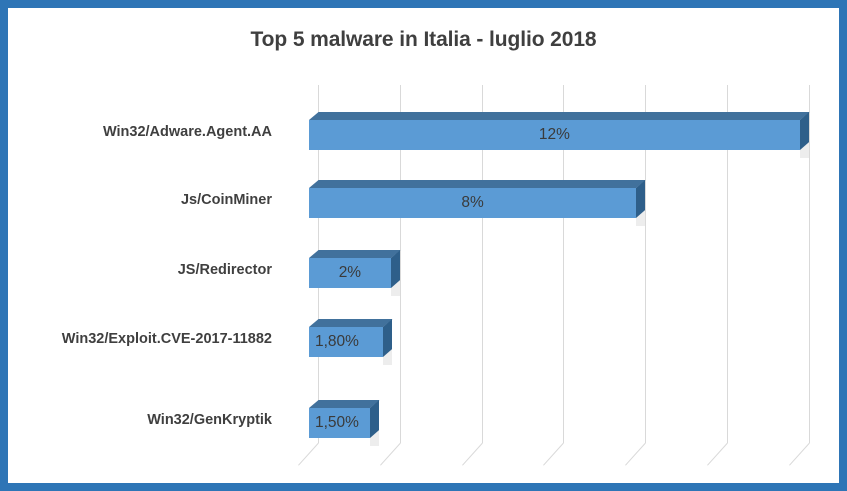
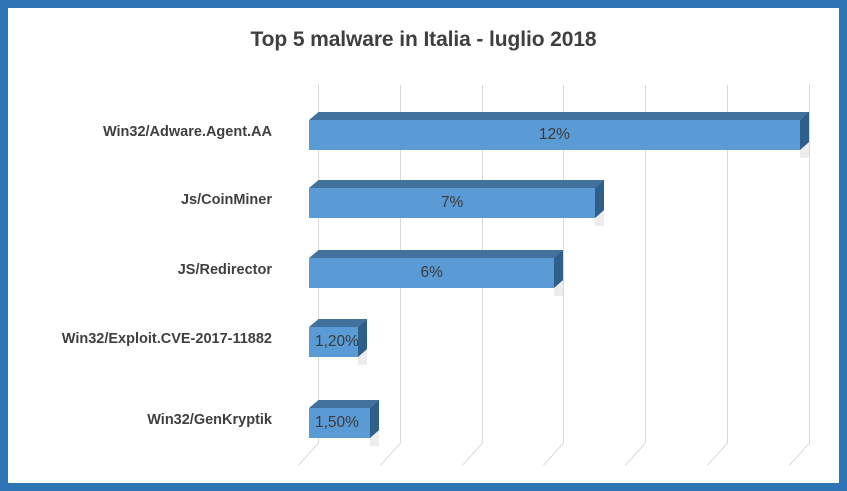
Js/CoinMiner: 8% -> 7%
JS/Redirector: 2% -> 6%
Win32/Exploit.CVE-2017-11882: 1,80% -> 1,20%
